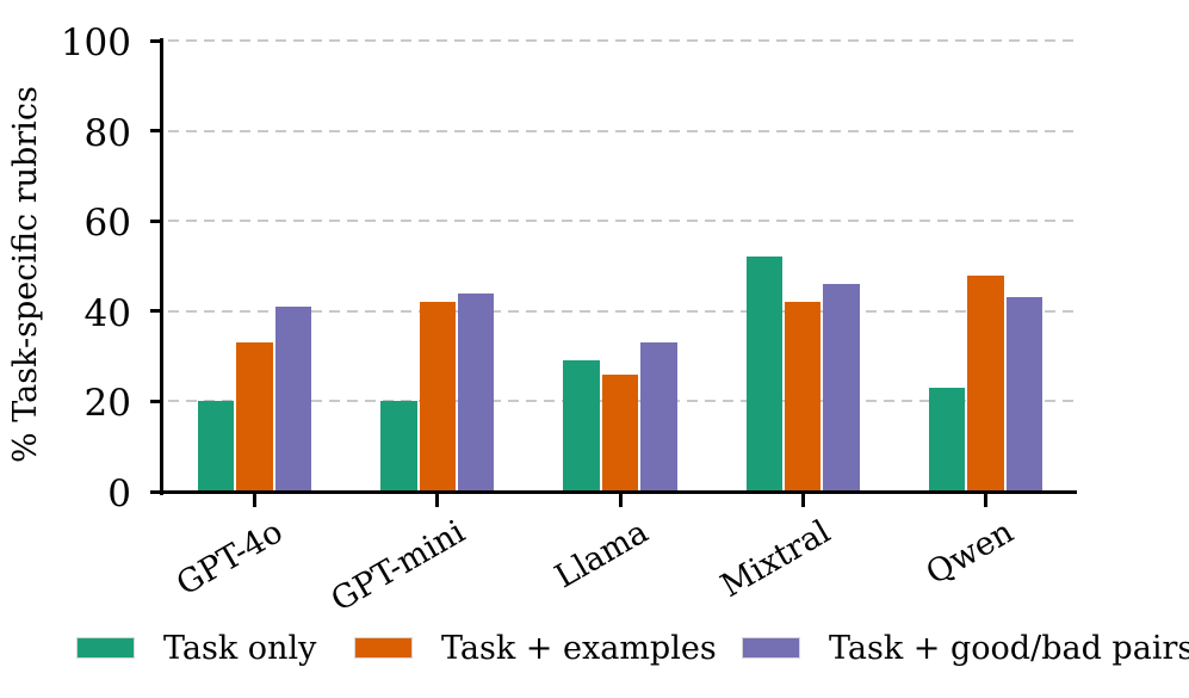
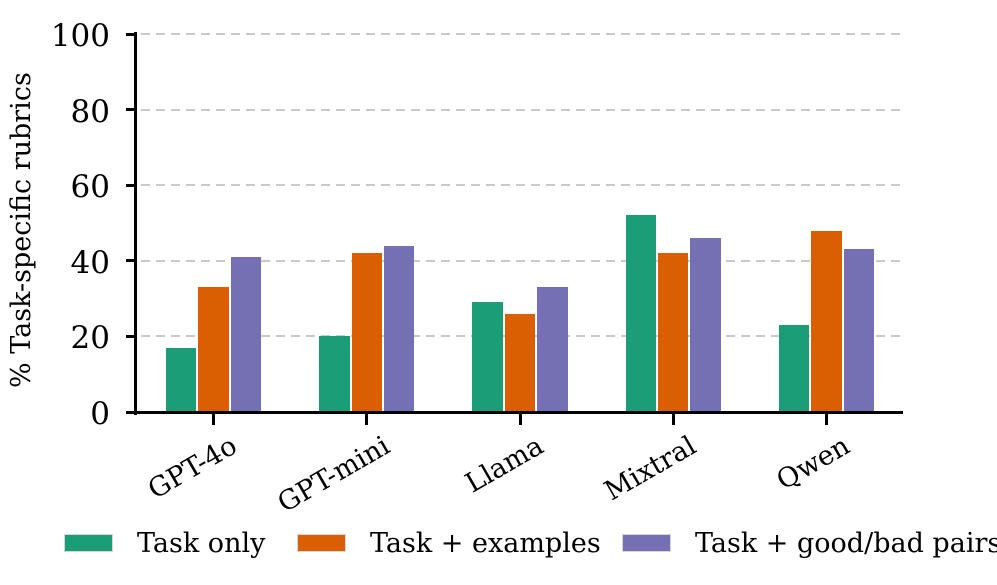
Task only/GPT-4o: 20 -> 17
